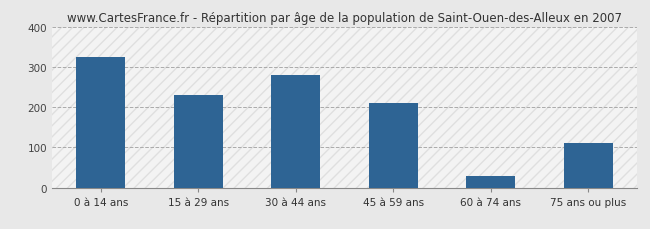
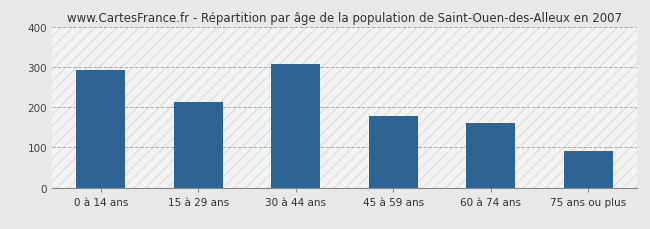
0 à 14 ans: 325 -> 291
15 à 29 ans: 230 -> 213
30 à 44 ans: 280 -> 306
45 à 59 ans: 210 -> 178
60 à 74 ans: 30 -> 161
75 ans ou plus: 110 -> 92
